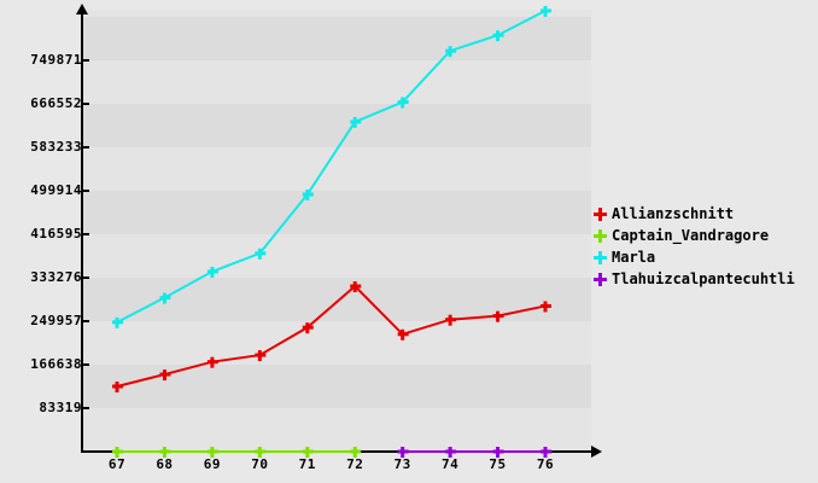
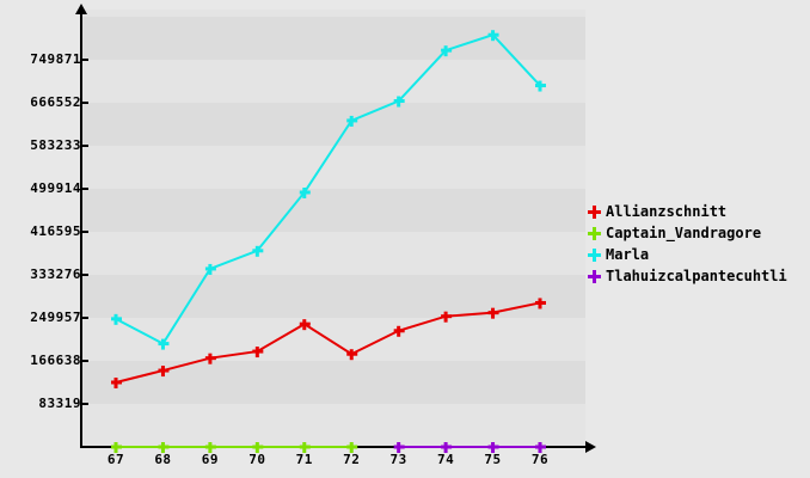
Marla/68: 300000 -> 200000
Allianzschnitt/72: 320000 -> 180000
Marla/76: 840000 -> 700000
